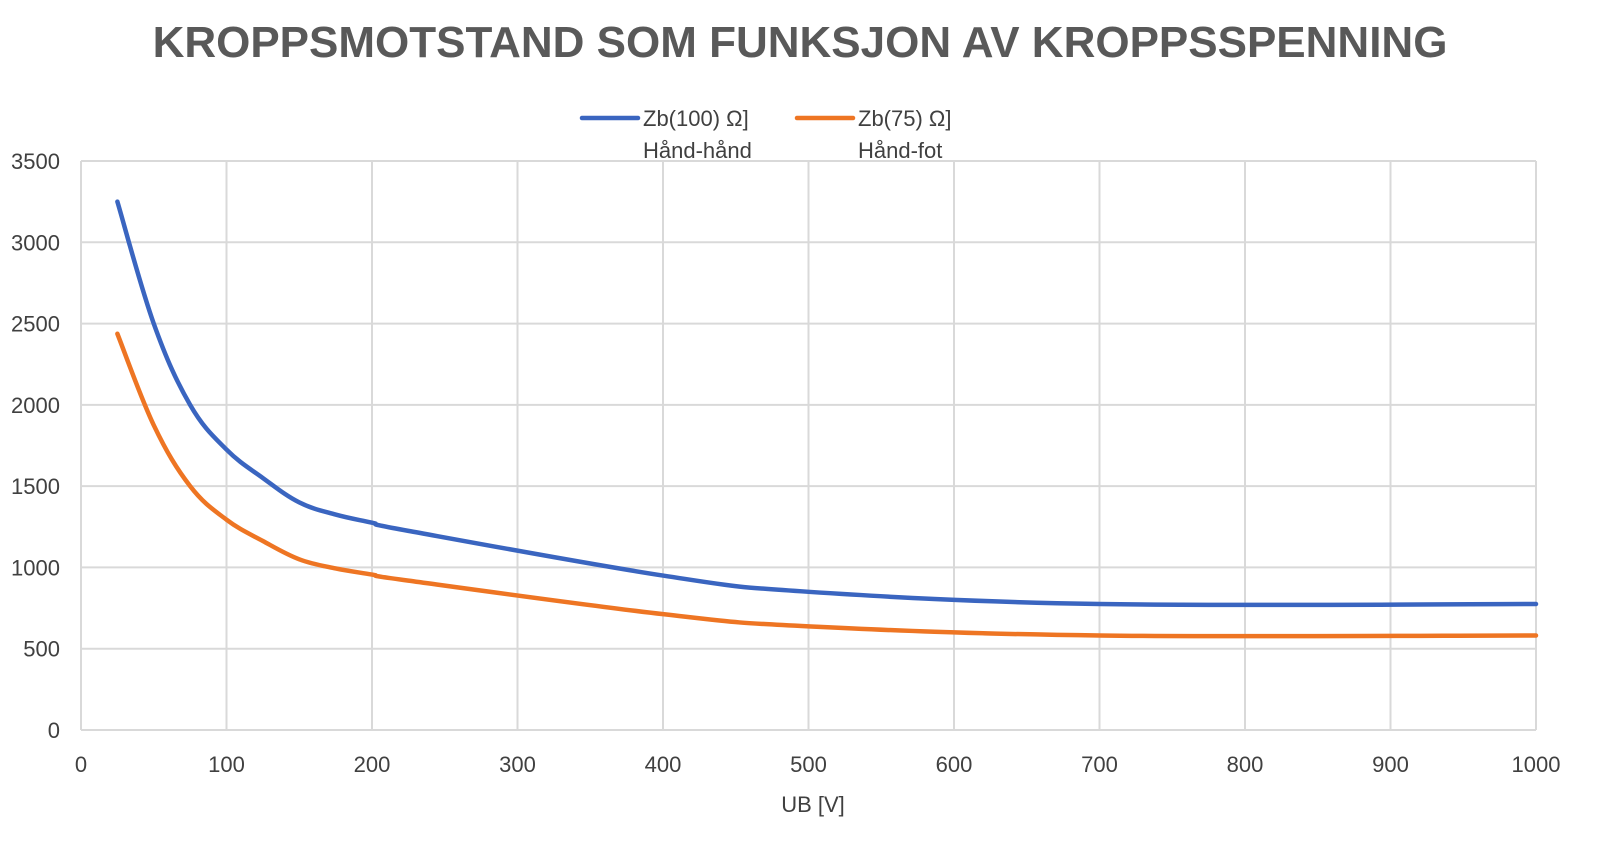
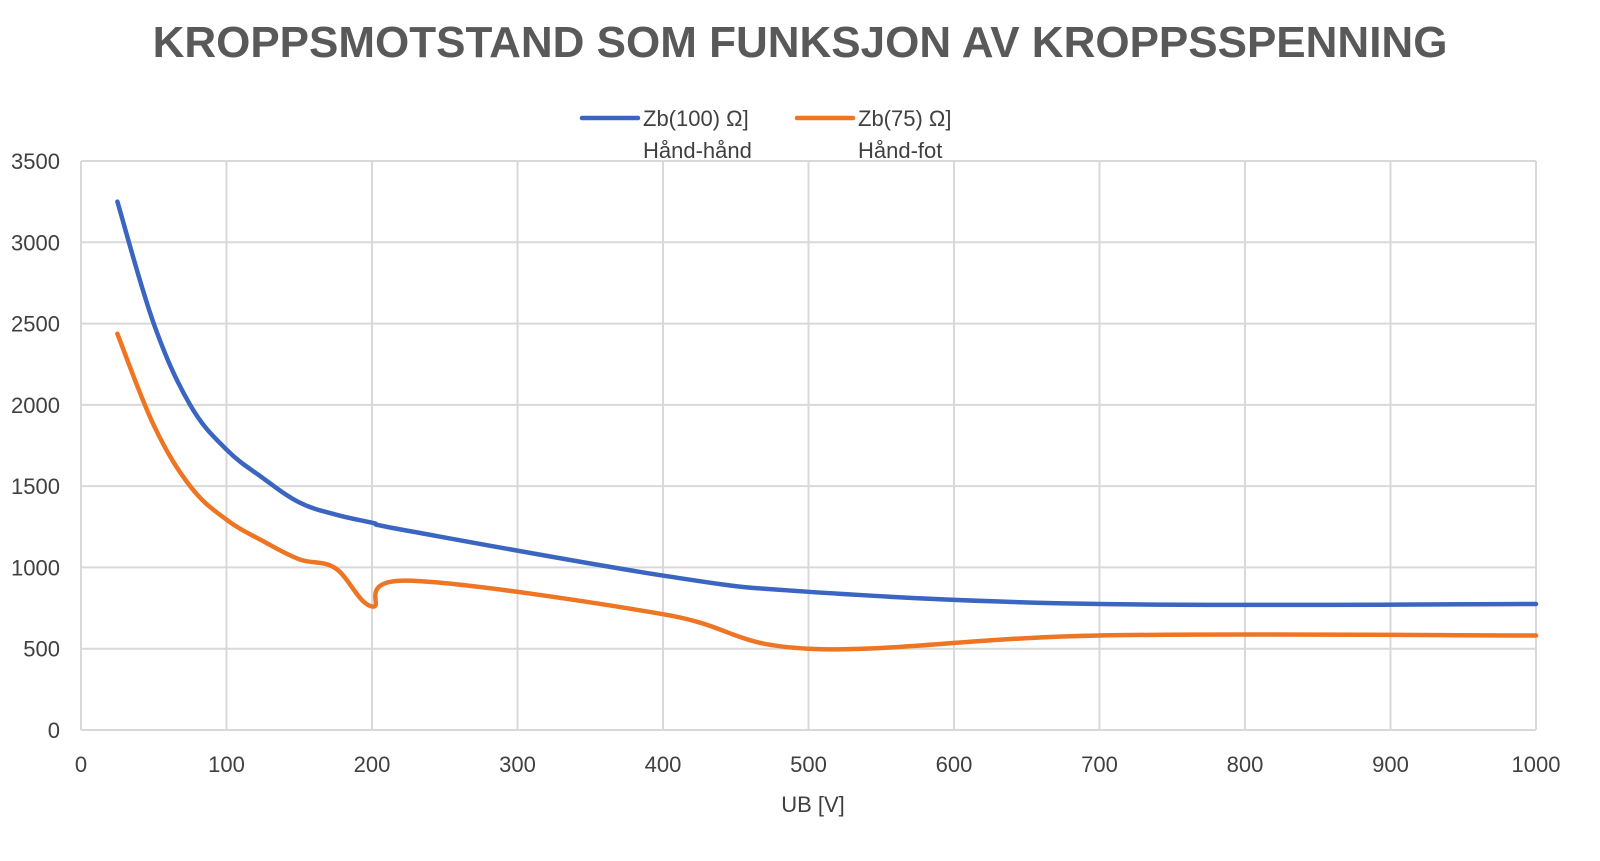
Zb(75) Ω] Hånd-fot/200: 960 -> 760
Zb(75) Ω] Hånd-fot/500: 640 -> 500
